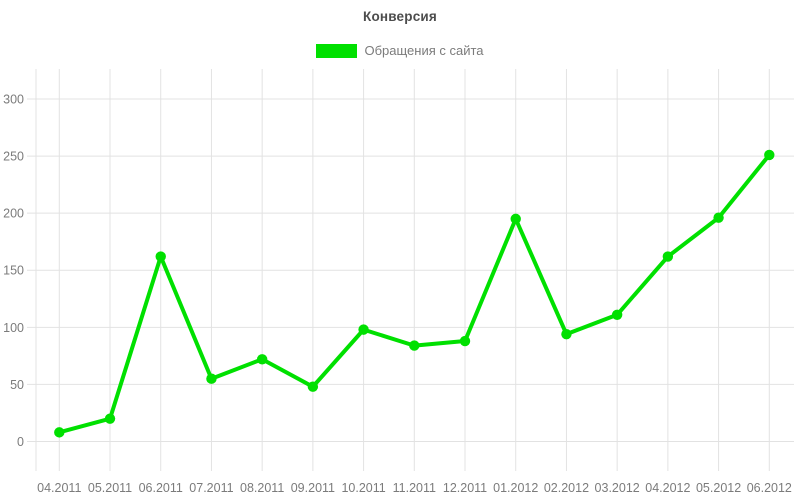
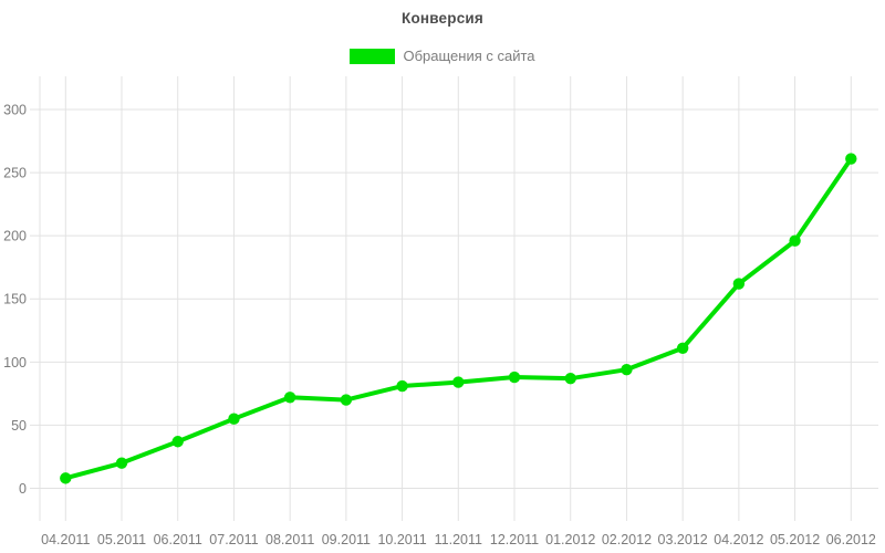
06.2011: 162 -> 37
09.2011: 48 -> 70
10.2011: 98 -> 81
01.2012: 195 -> 87
06.2012: 251 -> 261
